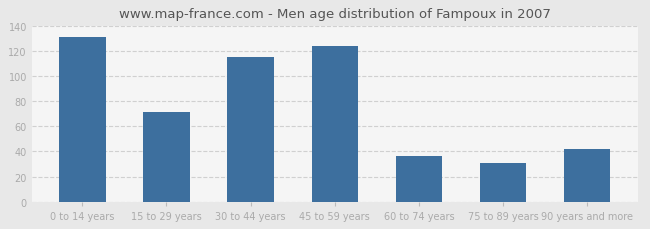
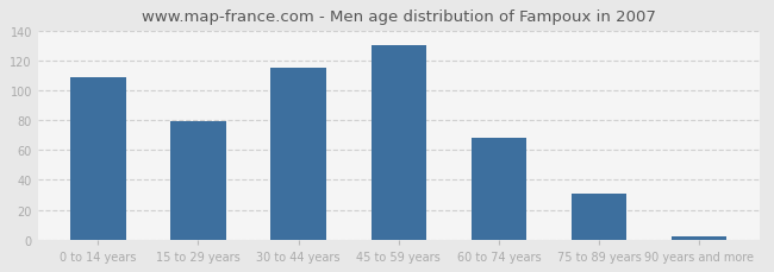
0 to 14 years: 131 -> 109
15 to 29 years: 71 -> 79
45 to 59 years: 124 -> 130
60 to 74 years: 36 -> 68
90 years and more: 42 -> 2
